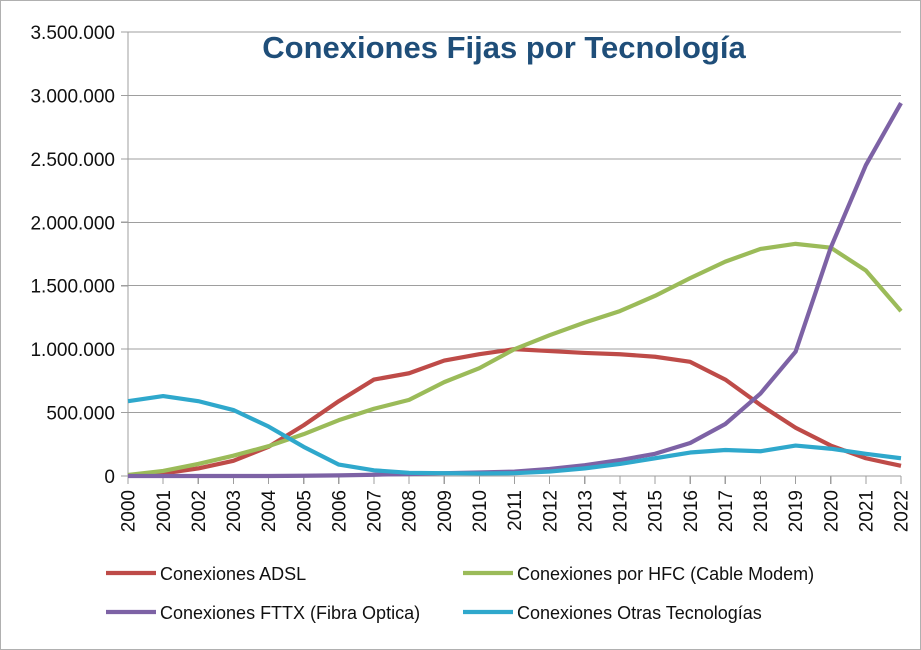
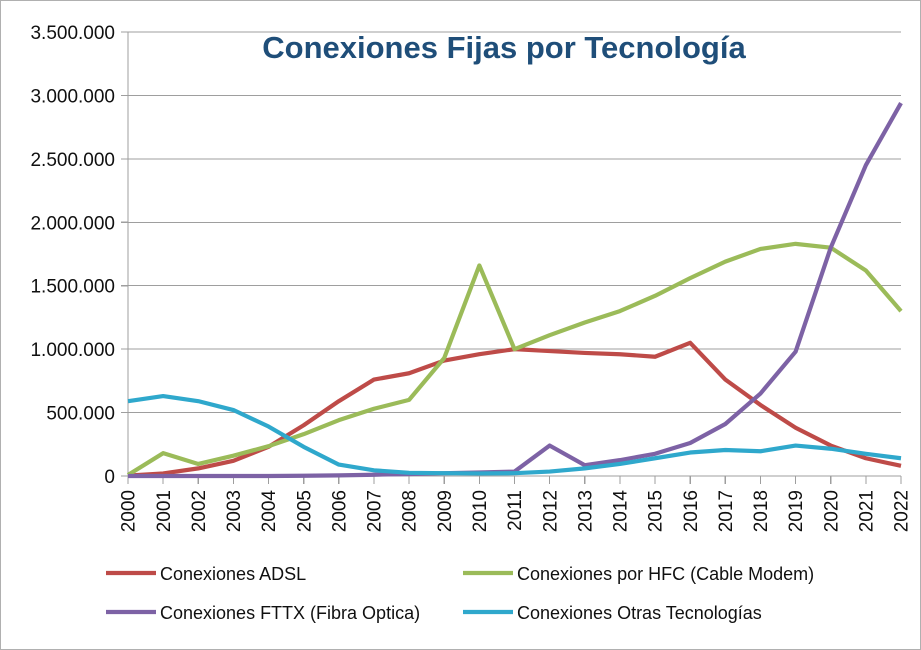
Conexiones por HFC (Cable Modem)/2001: 40000 -> 180000
Conexiones por HFC (Cable Modem)/2009: 740000 -> 930000
Conexiones por HFC (Cable Modem)/2010: 850000 -> 1660000
Conexiones FTTX (Fibra Optica)/2012: 60000 -> 240000
Conexiones ADSL/2016: 900000 -> 1050000
